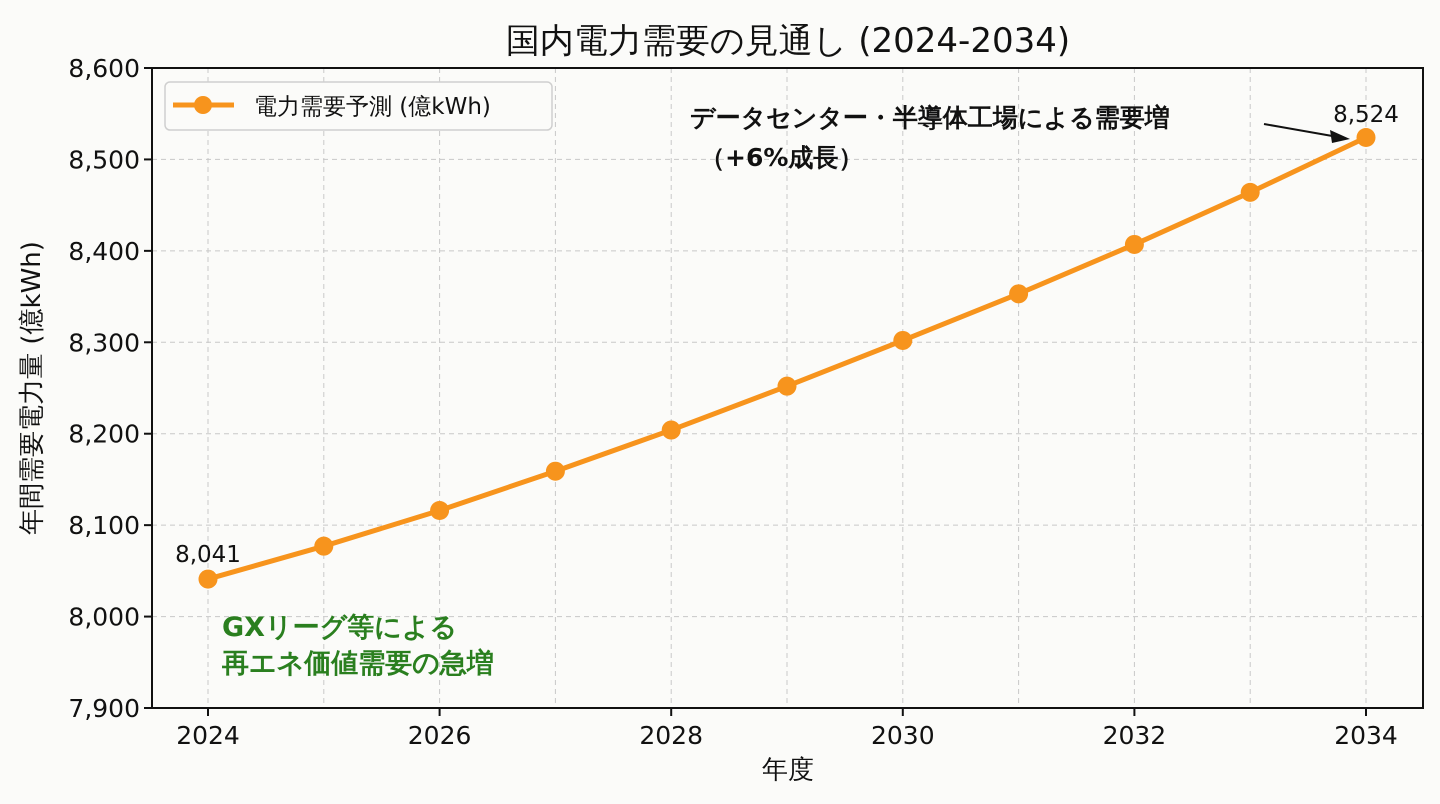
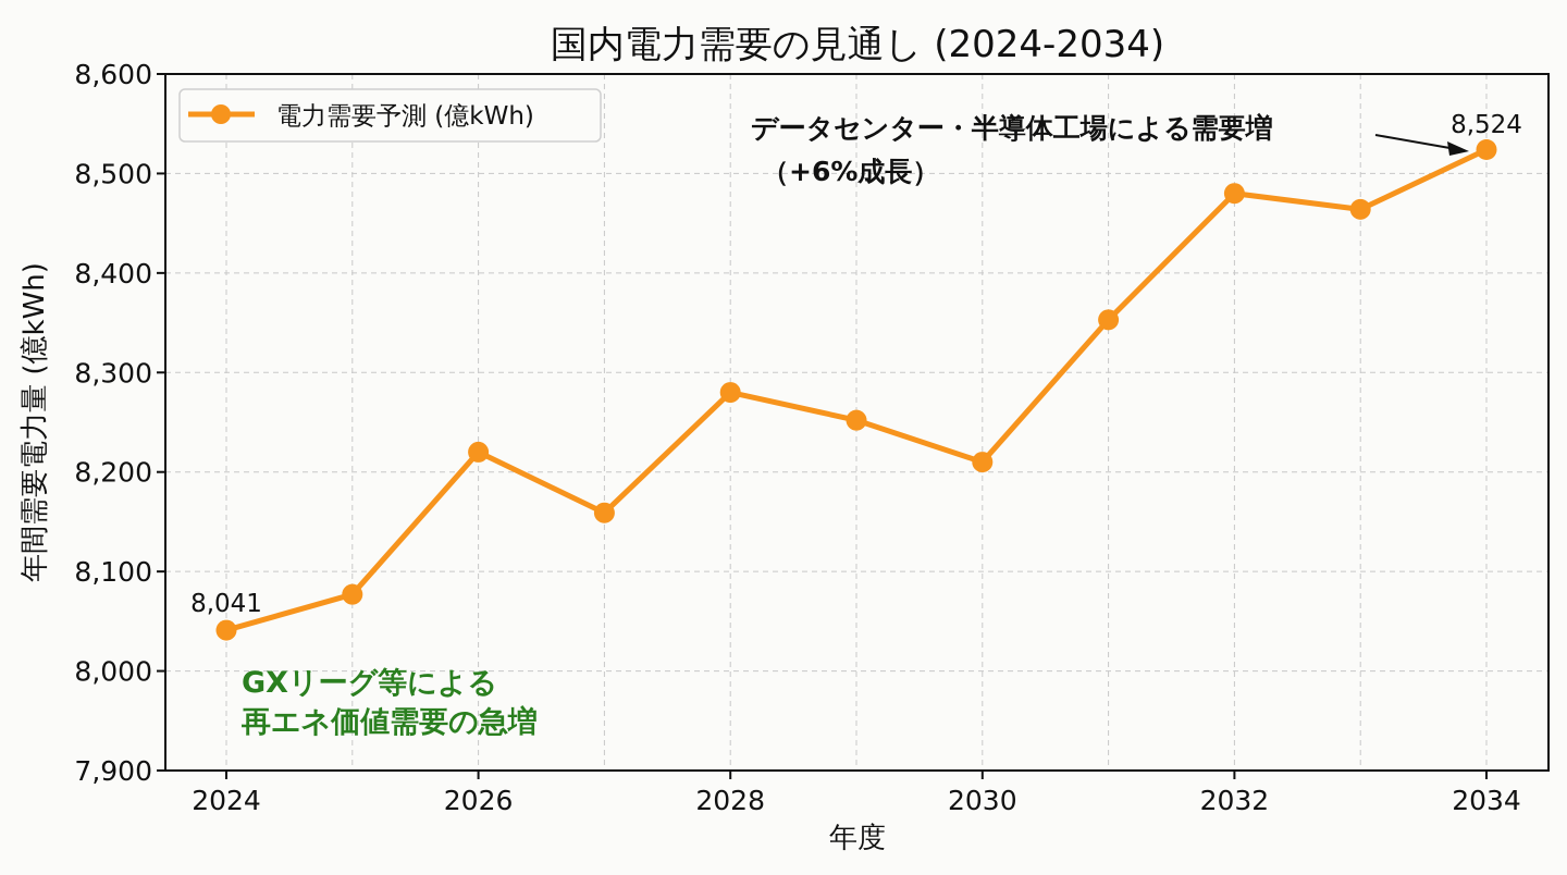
2026: 8120 -> 8220
2028: 8200 -> 8280
2030: 8300 -> 8210
2032: 8410 -> 8480
